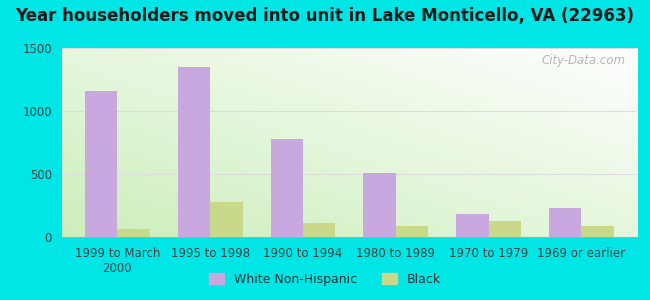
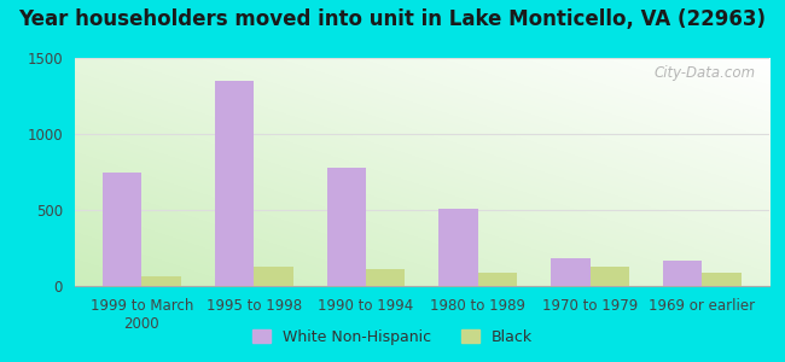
White Non-Hispanic/1999 to March 2000: 1160 -> 750
Black/1995 to 1998: 280 -> 130
White Non-Hispanic/1969 or earlier: 230 -> 160
